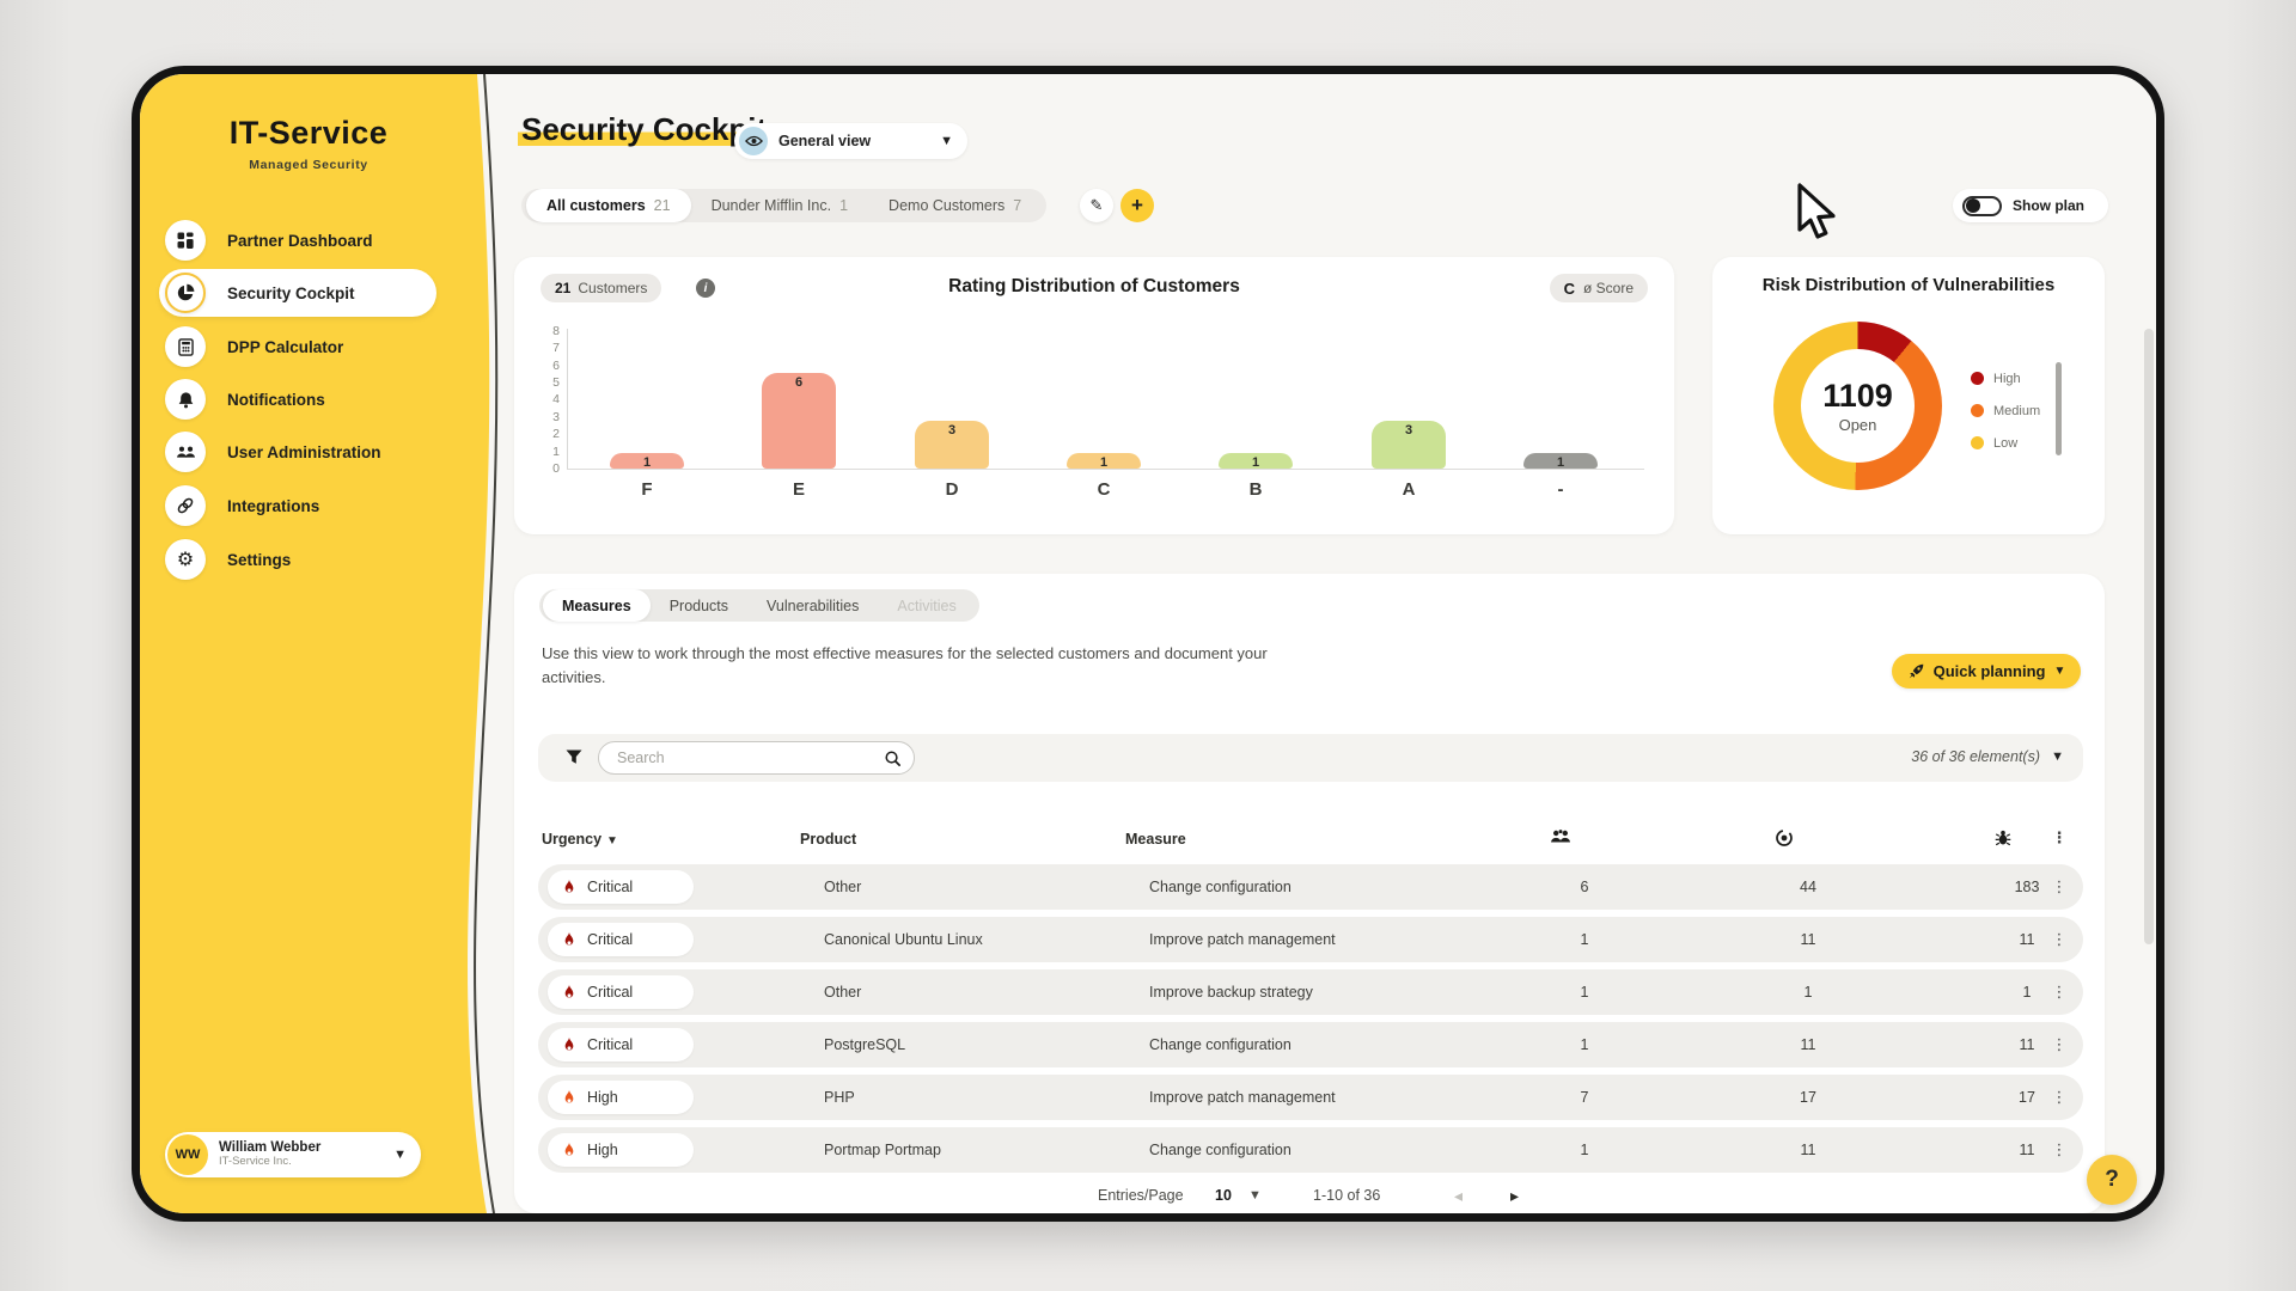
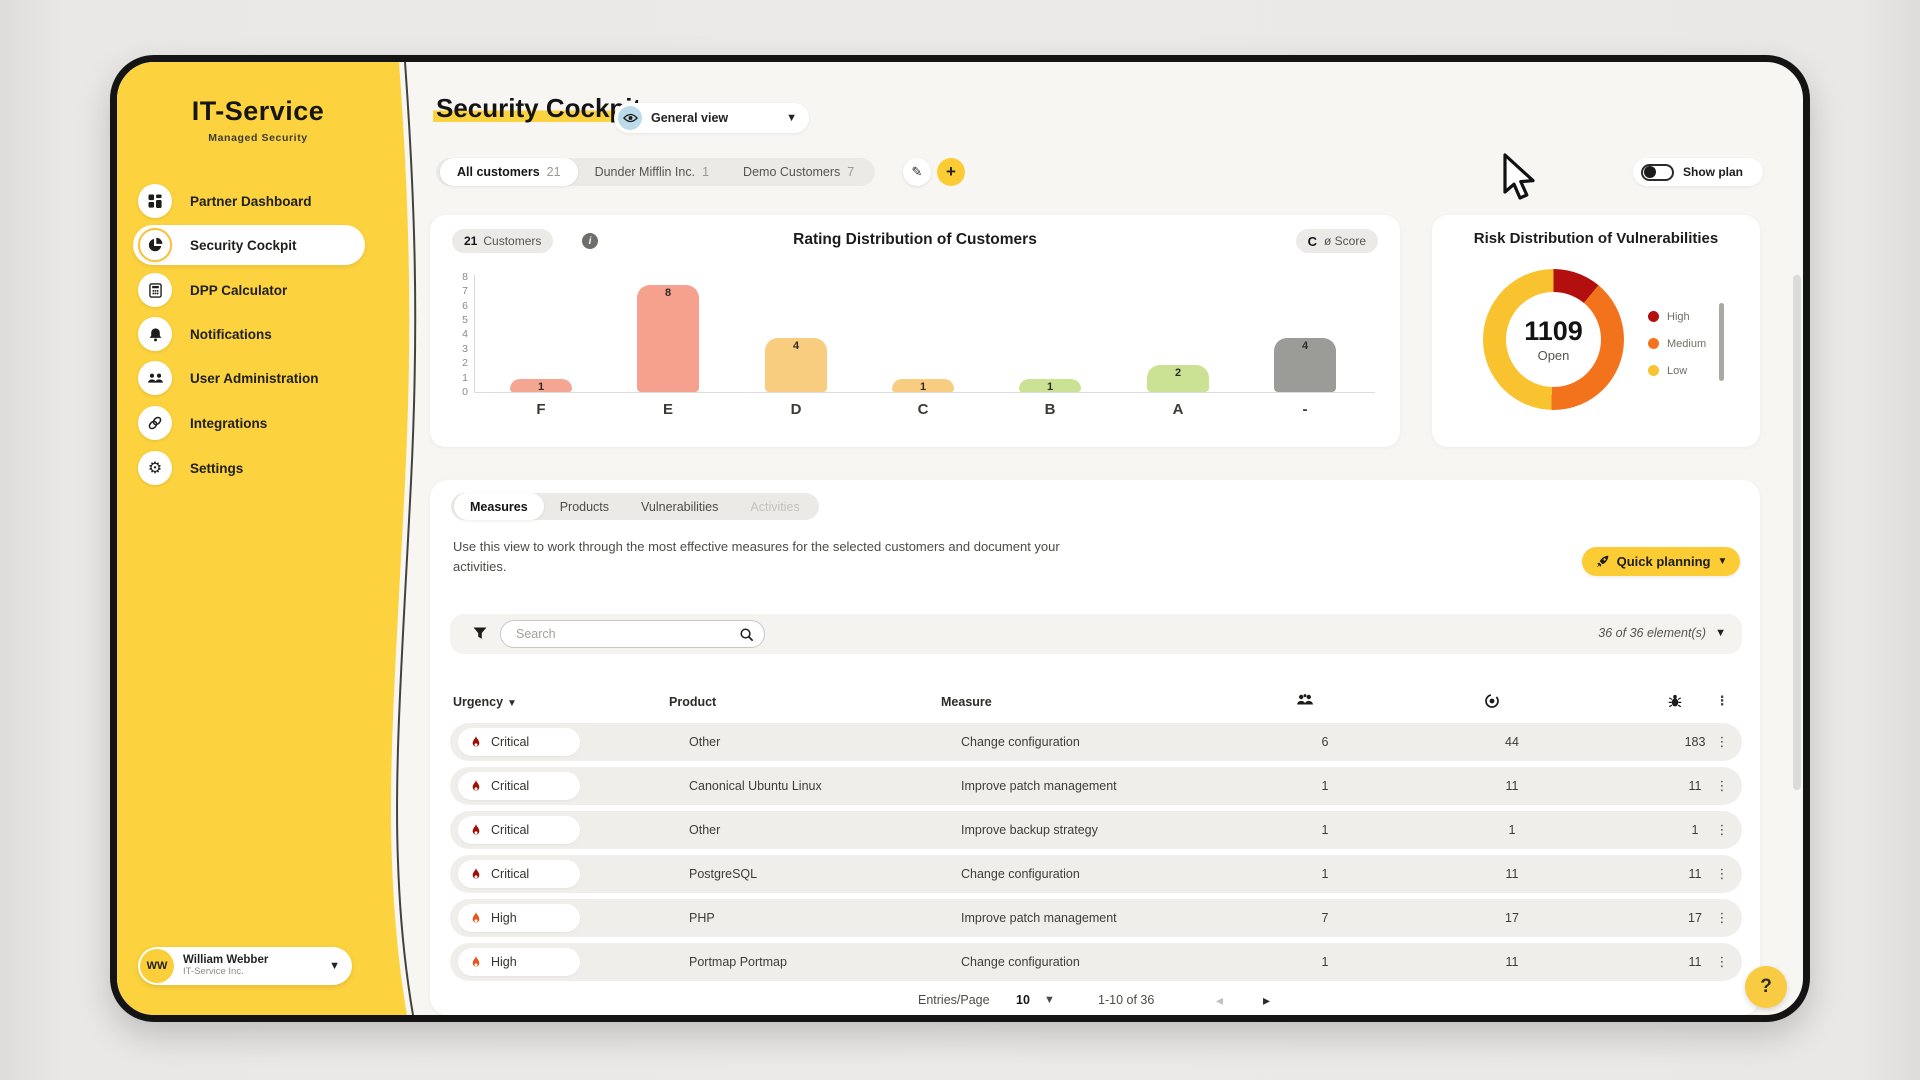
Rating Distribution of Customers/E: 6 -> 8
Rating Distribution of Customers/D: 3 -> 4
Rating Distribution of Customers/A: 3 -> 2
Rating Distribution of Customers/-: 1 -> 4
